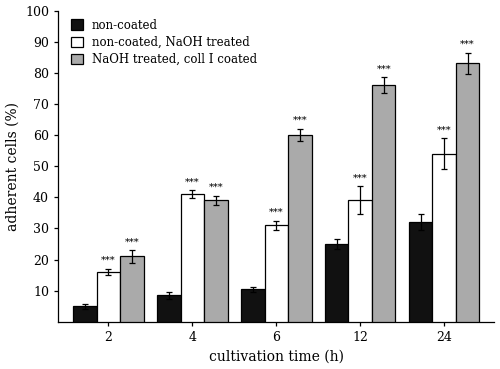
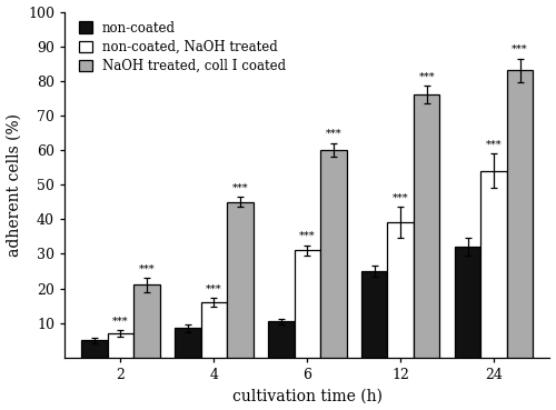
non-coated, NaOH treated/2: 16 -> 7
non-coated, NaOH treated/4: 41 -> 16
NaOH treated, coll I coated/4: 39 -> 45
